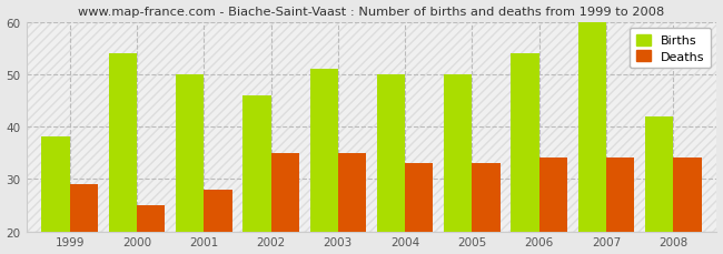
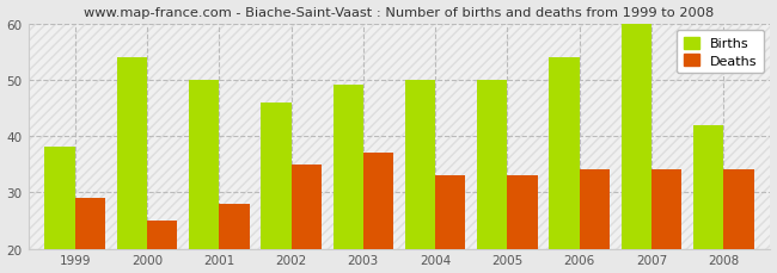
Births/2003: 51 -> 49
Deaths/2003: 35 -> 37
